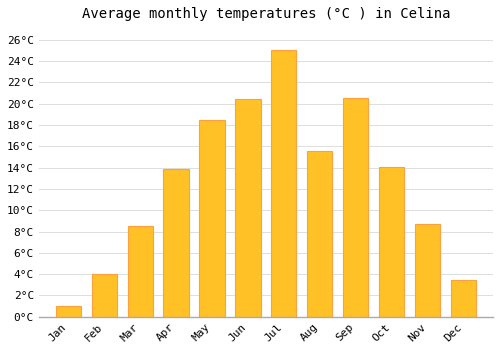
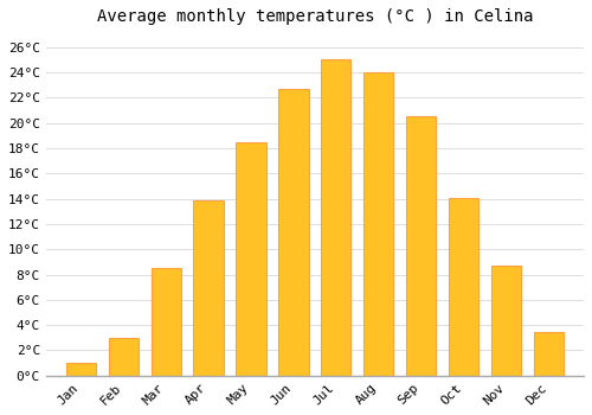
Feb: 4.0°C -> 3.0°C
Jun: 20.4°C -> 22.7°C
Aug: 15.6°C -> 24.0°C
